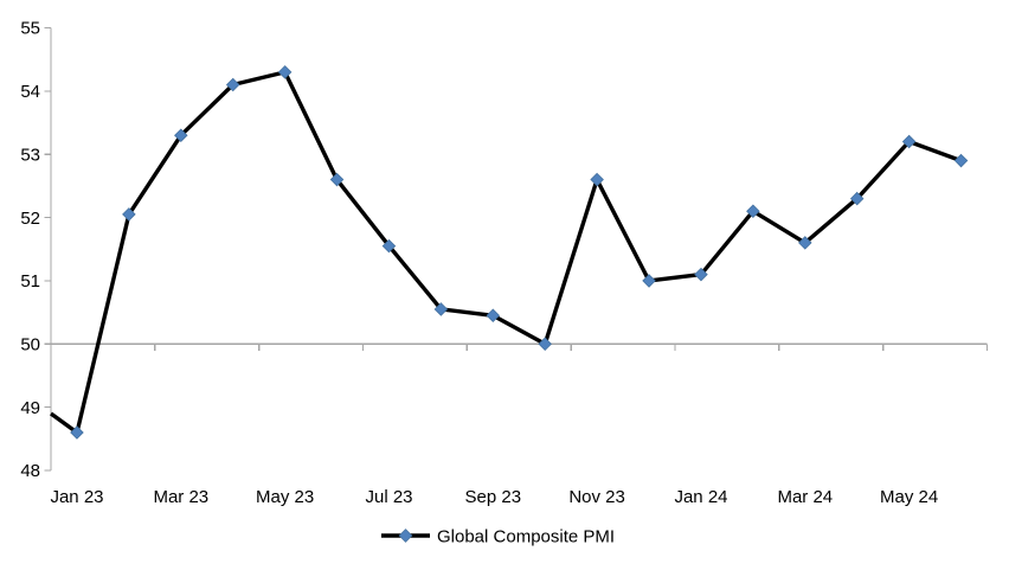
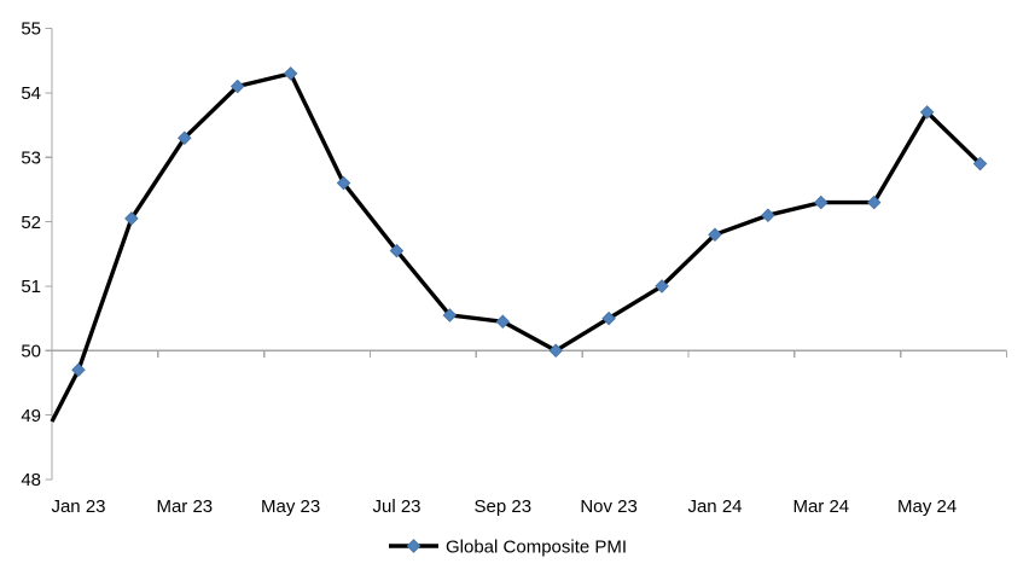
Jan 23: 48.6 -> 49.7
Nov 23: 52.6 -> 50.5
Jan 24: 51.1 -> 51.8
Mar 24: 51.6 -> 52.3
May 24: 53.2 -> 53.7
